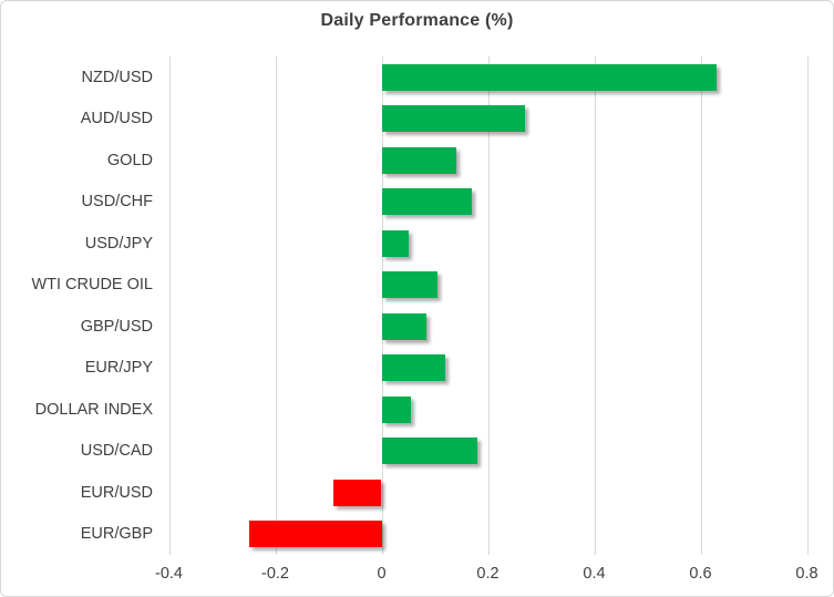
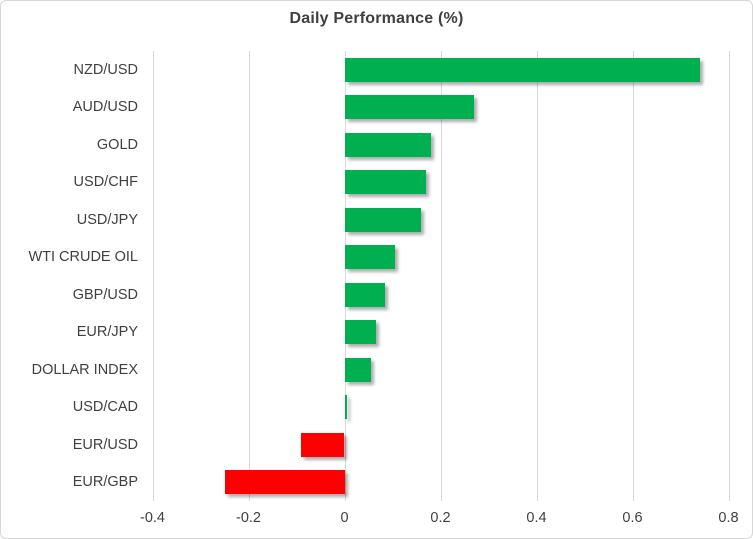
NZD/USD: 0.63 -> 0.74
GOLD: 0.14 -> 0.18
USD/JPY: 0.05 -> 0.16
EUR/JPY: 0.12 -> 0.07
USD/CAD: 0.18 -> 0.01
